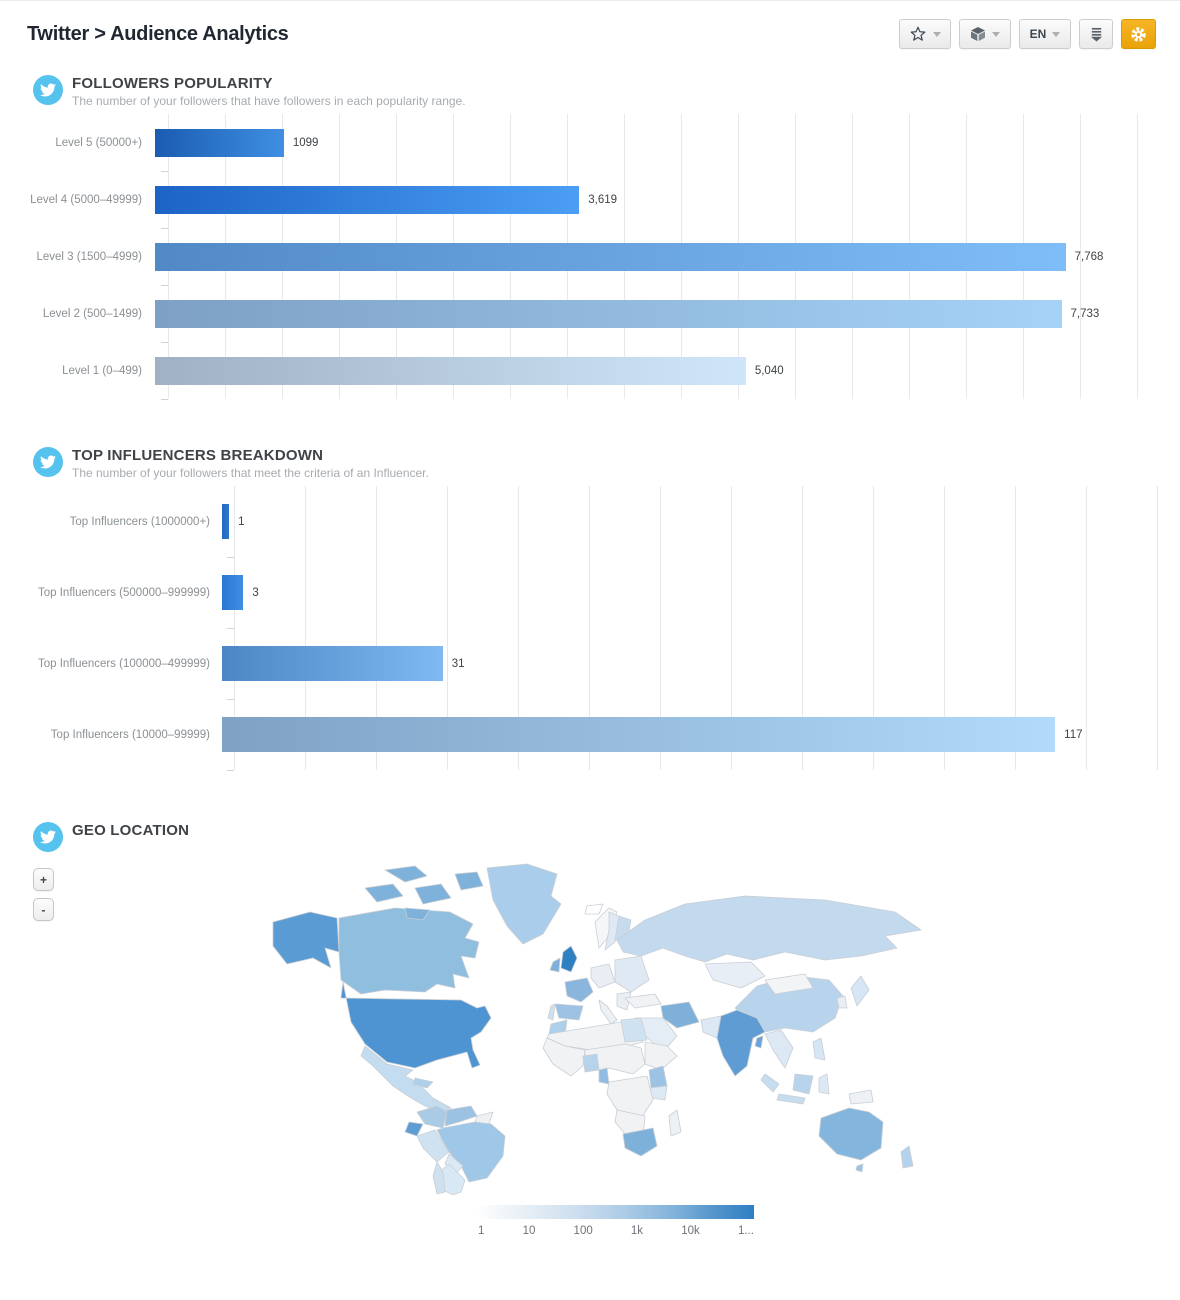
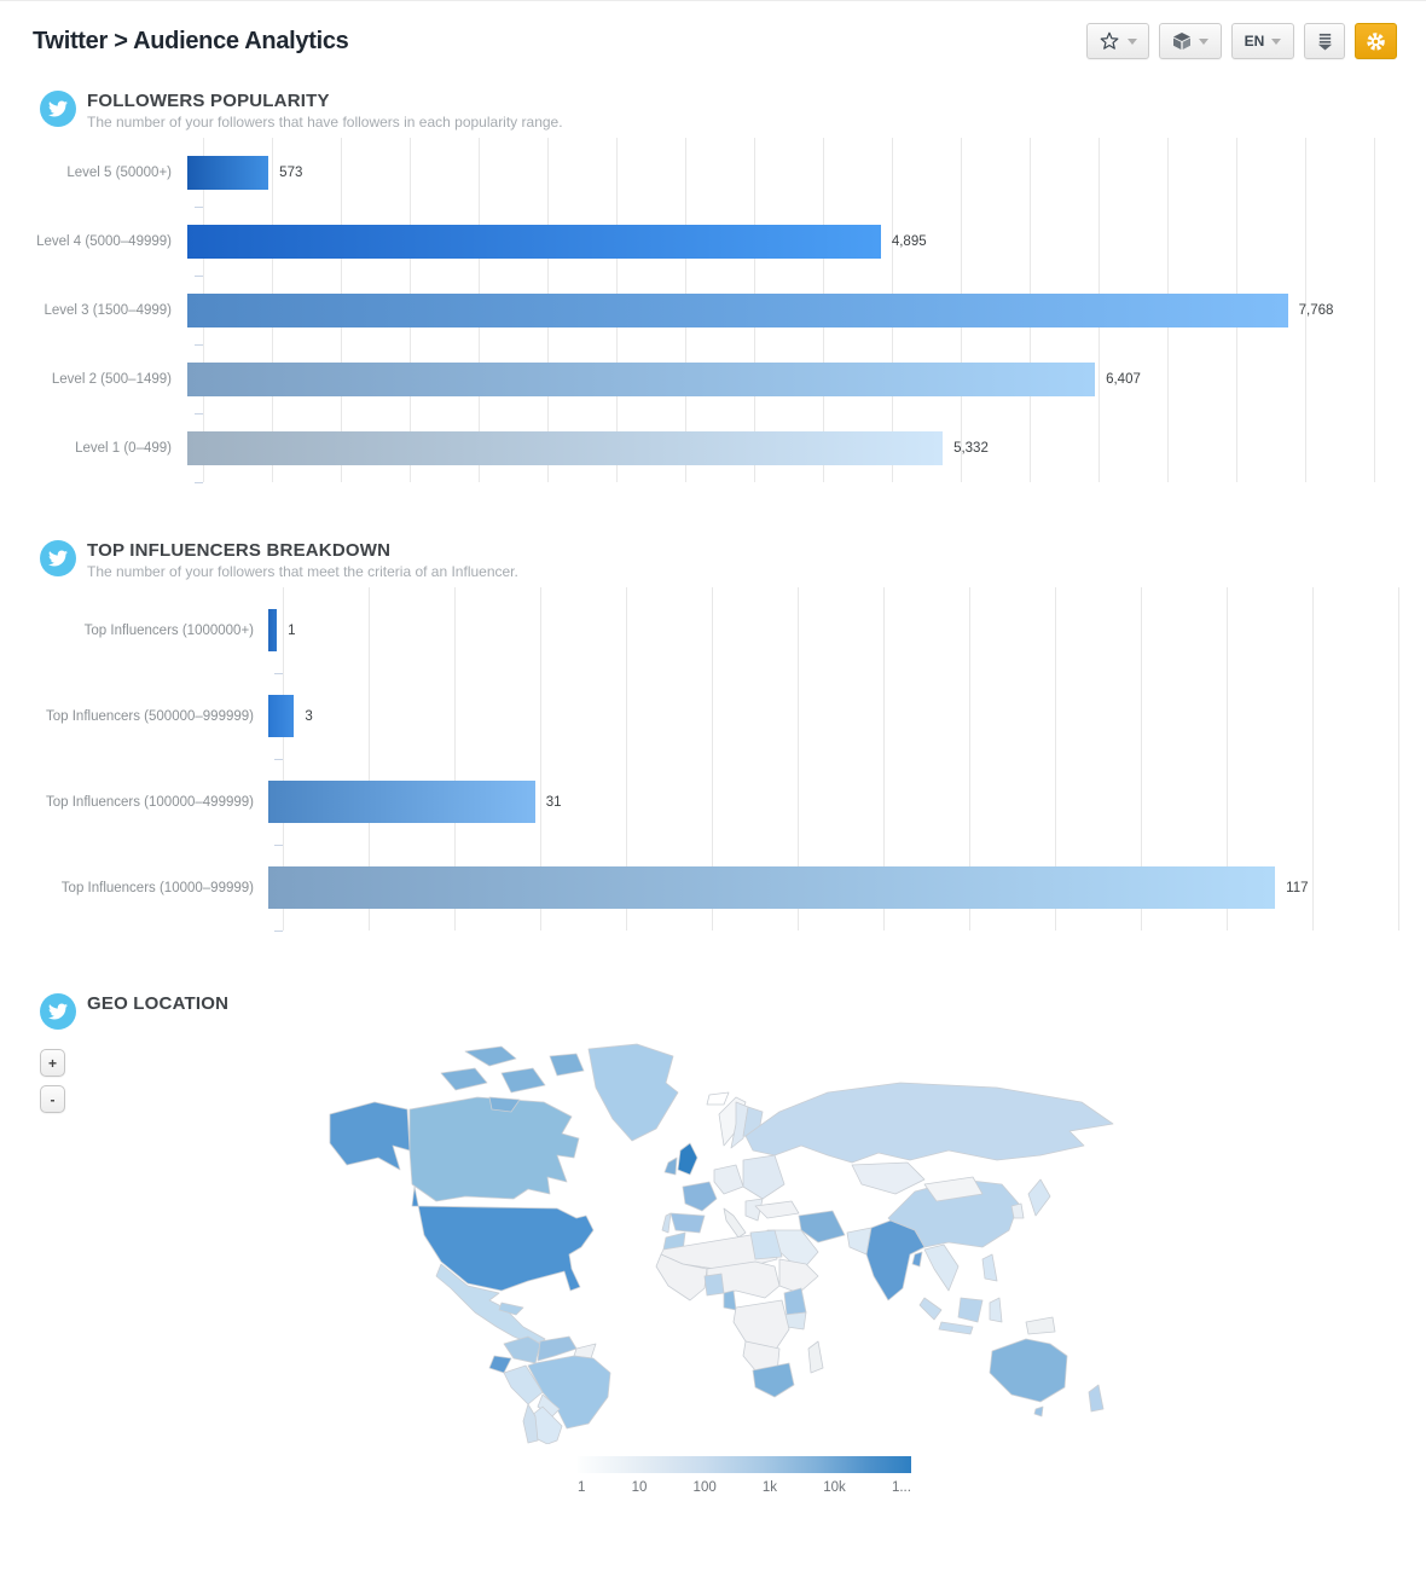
FOLLOWERS POPULARITY/Level 5 (50000+): 1099 -> 573
FOLLOWERS POPULARITY/Level 4 (5000–49999): 3,619 -> 4,895
FOLLOWERS POPULARITY/Level 2 (500–1499): 7,733 -> 6,407
FOLLOWERS POPULARITY/Level 1 (0–499): 5,040 -> 5,332
